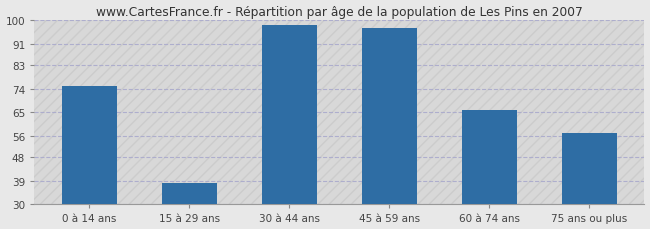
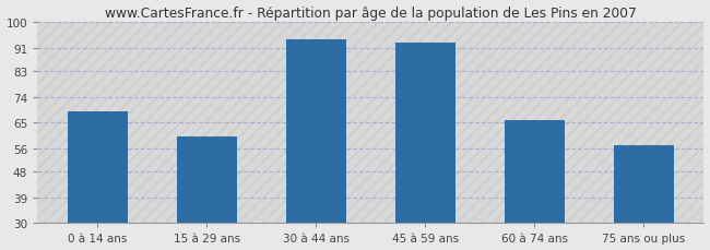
0 à 14 ans: 75 -> 69
15 à 29 ans: 38 -> 60
30 à 44 ans: 98 -> 94
45 à 59 ans: 97 -> 93
